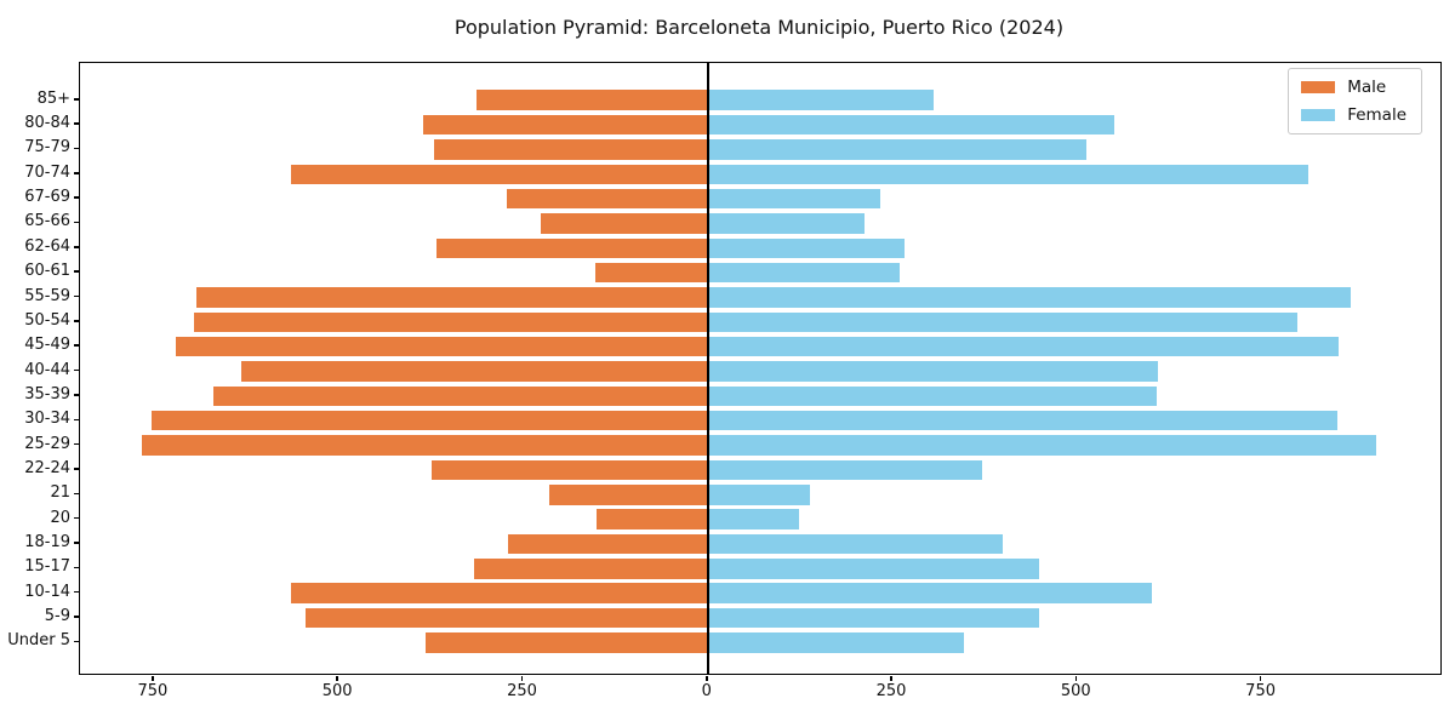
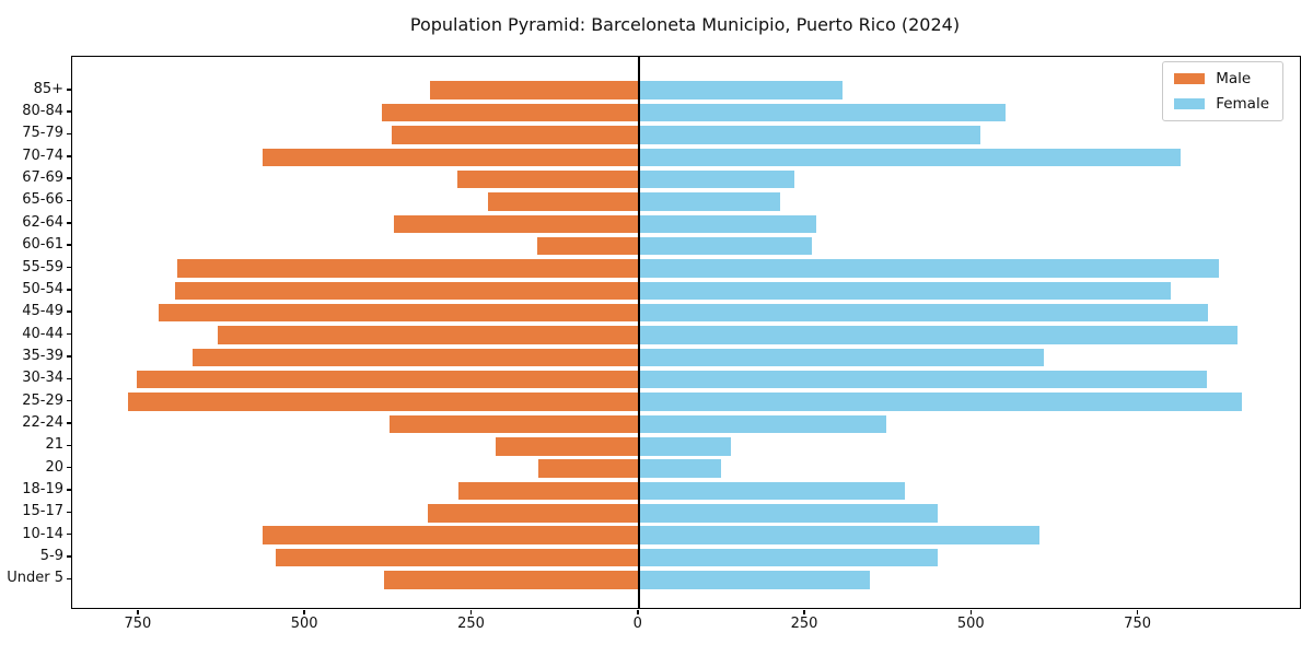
Female/40-44: 610 -> 900
